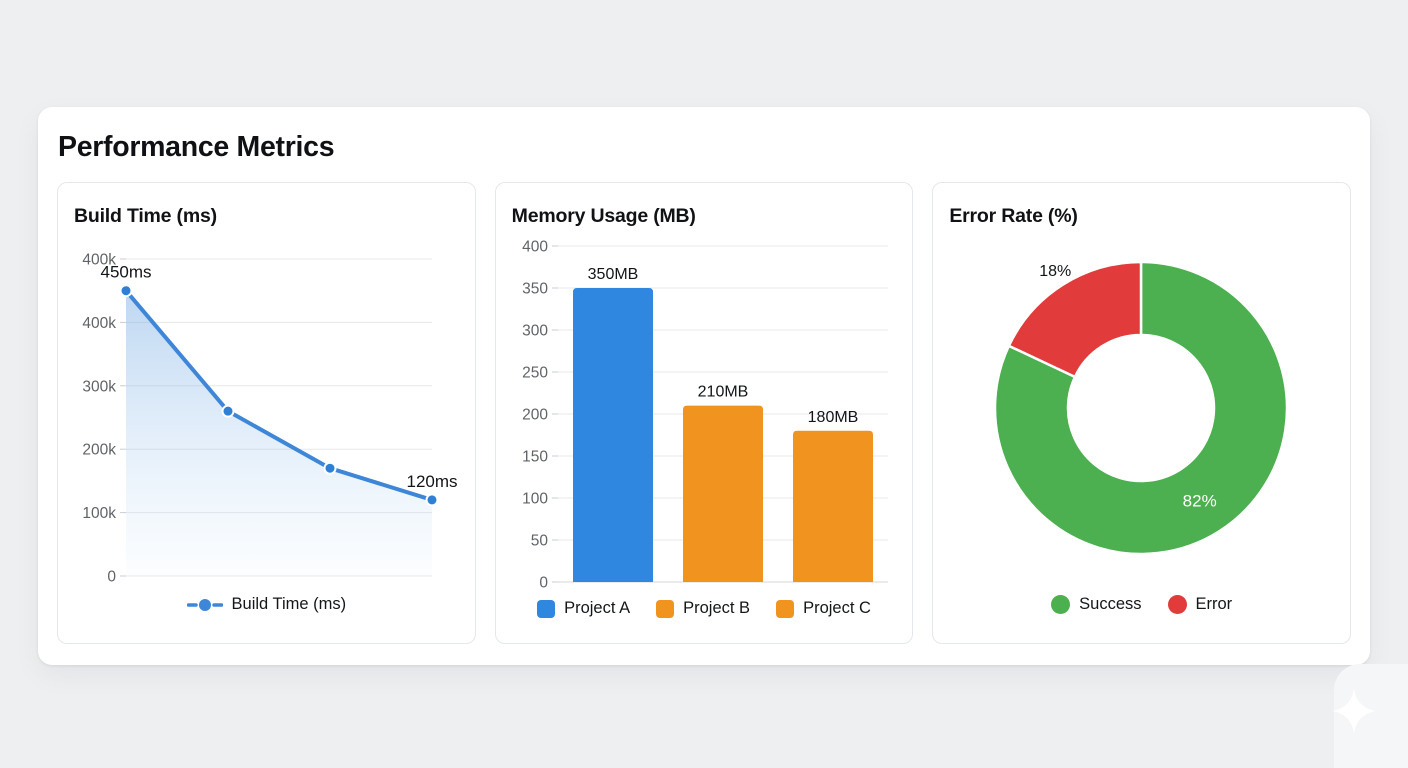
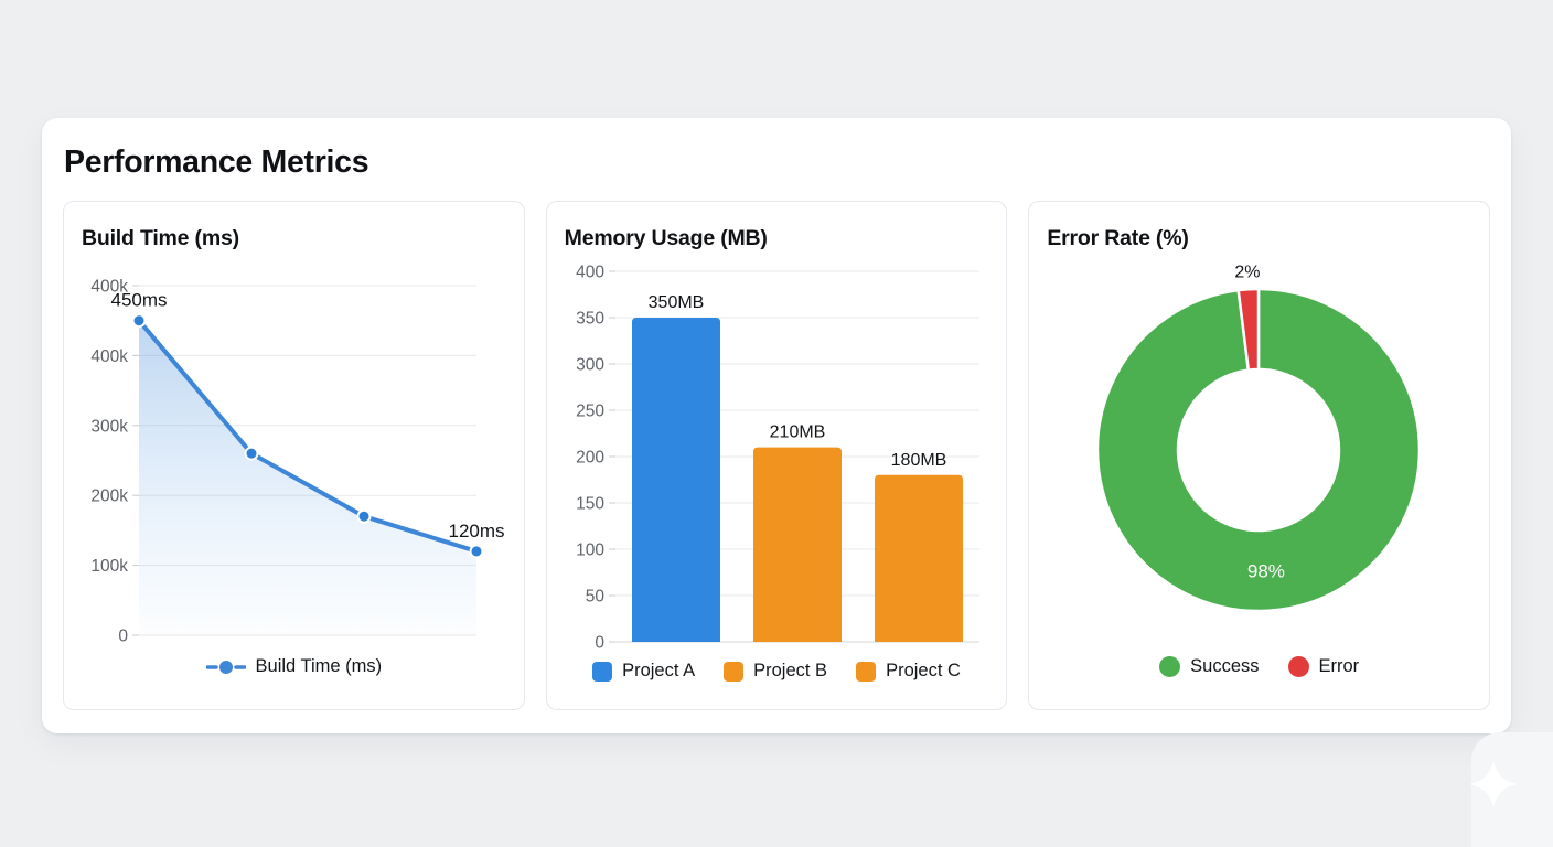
Error Rate (%)/Success: 82% -> 98%
Error Rate (%)/Error: 18% -> 2%
